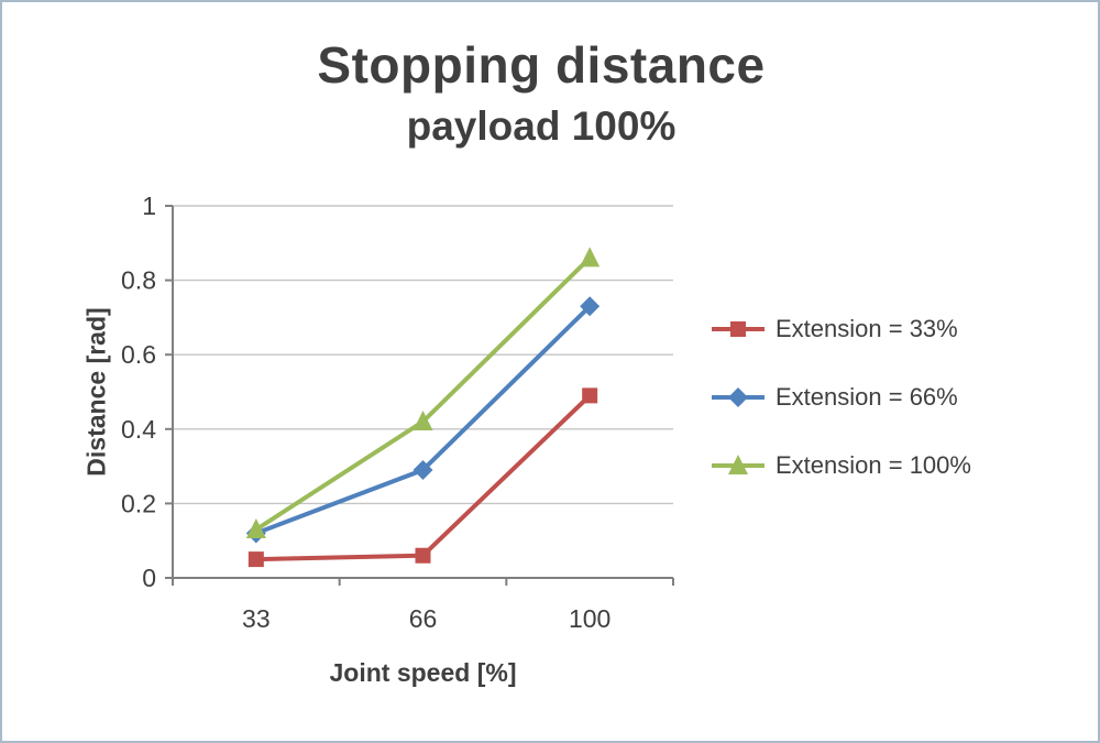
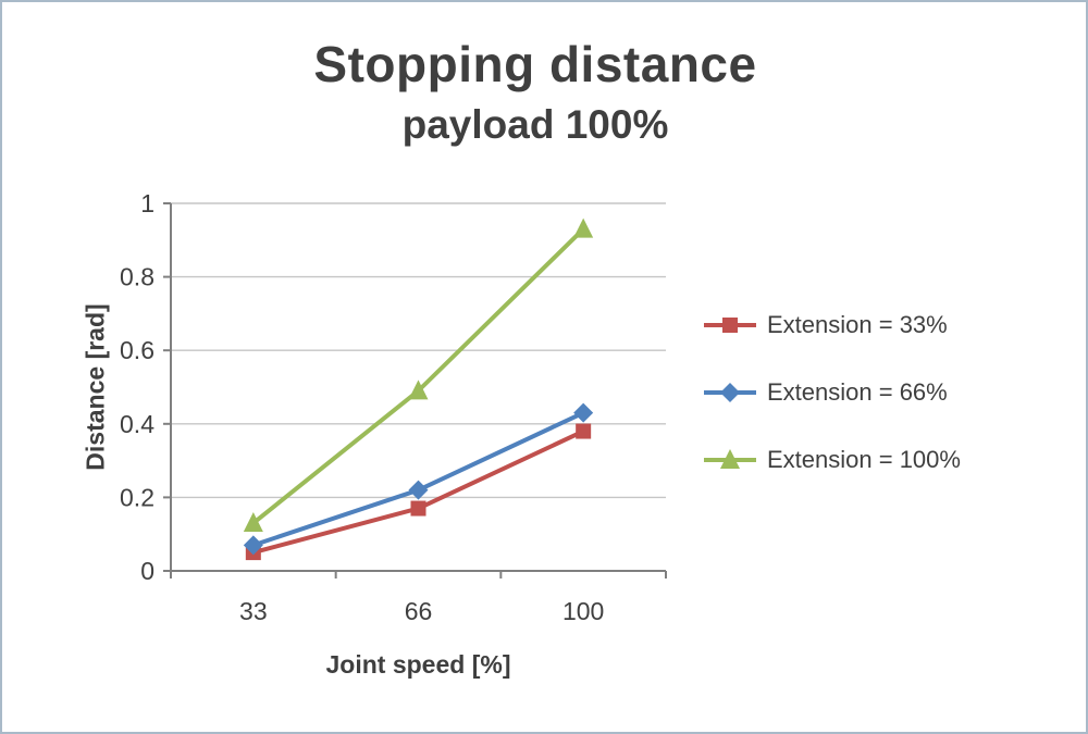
Extension = 66%/33: 0.12 -> 0.07
Extension = 33%/66: 0.06 -> 0.17
Extension = 66%/66: 0.29 -> 0.22
Extension = 100%/66: 0.42 -> 0.49
Extension = 33%/100: 0.49 -> 0.38
Extension = 66%/100: 0.73 -> 0.43
Extension = 100%/100: 0.86 -> 0.93
